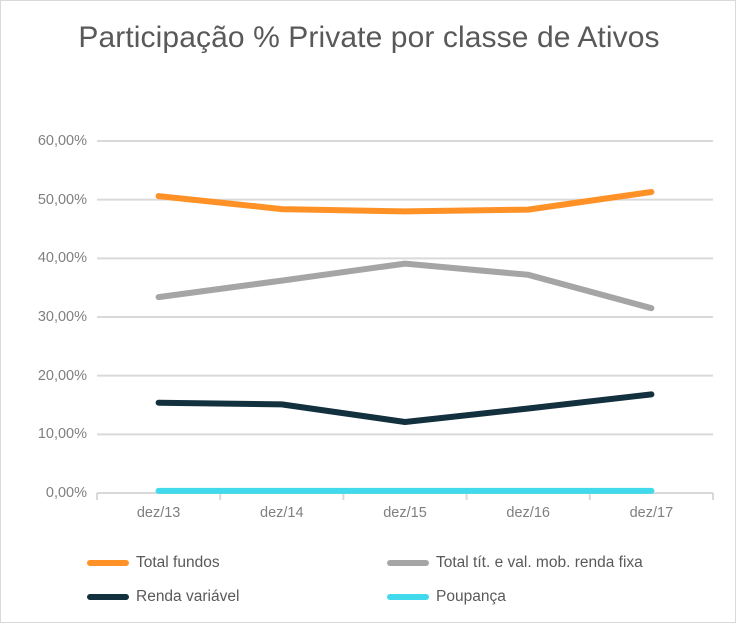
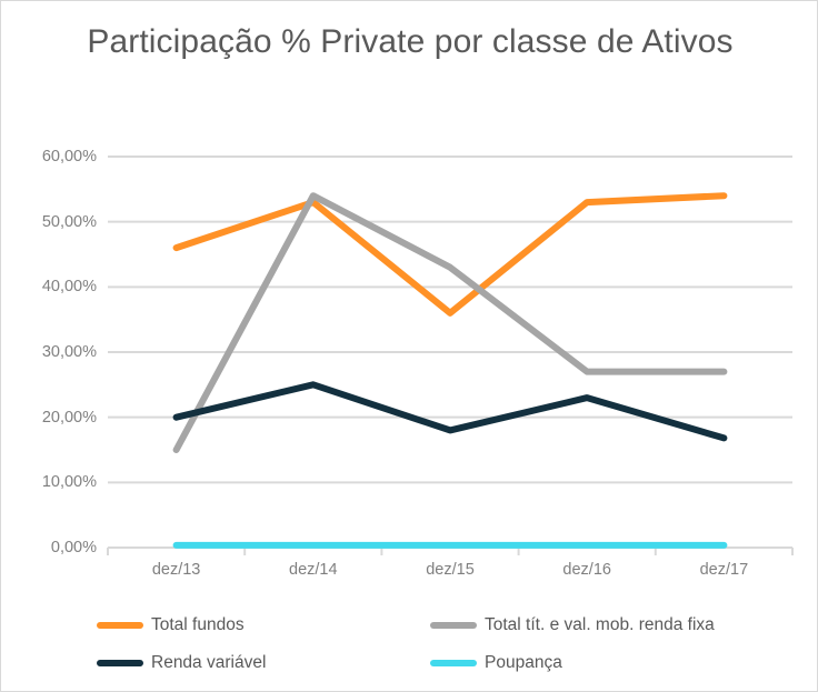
Total fundos/dez/13: 51% -> 46%
Total tít. e val. mob. renda fixa/dez/13: 33% -> 15%
Renda variável/dez/13: 15% -> 20%
Total fundos/dez/14: 48% -> 53%
Total tít. e val. mob. renda fixa/dez/14: 36% -> 54%
Renda variável/dez/14: 15% -> 25%
Total fundos/dez/15: 48% -> 36%
Total tít. e val. mob. renda fixa/dez/15: 39% -> 43%
Renda variável/dez/15: 12% -> 18%
Total fundos/dez/16: 48% -> 53%
Total tít. e val. mob. renda fixa/dez/16: 37% -> 27%
Renda variável/dez/16: 14% -> 23%
Total fundos/dez/17: 51% -> 54%
Total tít. e val. mob. renda fixa/dez/17: 32% -> 27%
